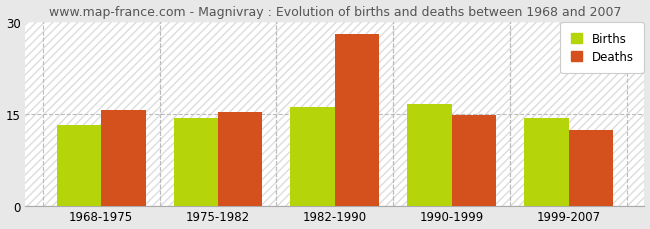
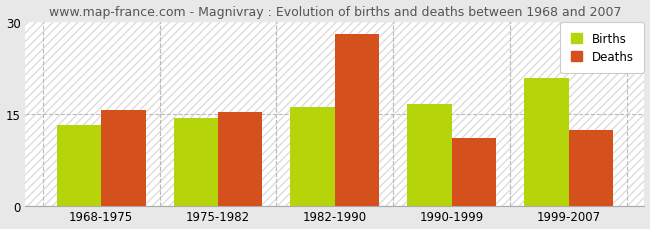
Deaths/1990-1999: 14.8 -> 11.0
Births/1999-2007: 14.3 -> 20.8
